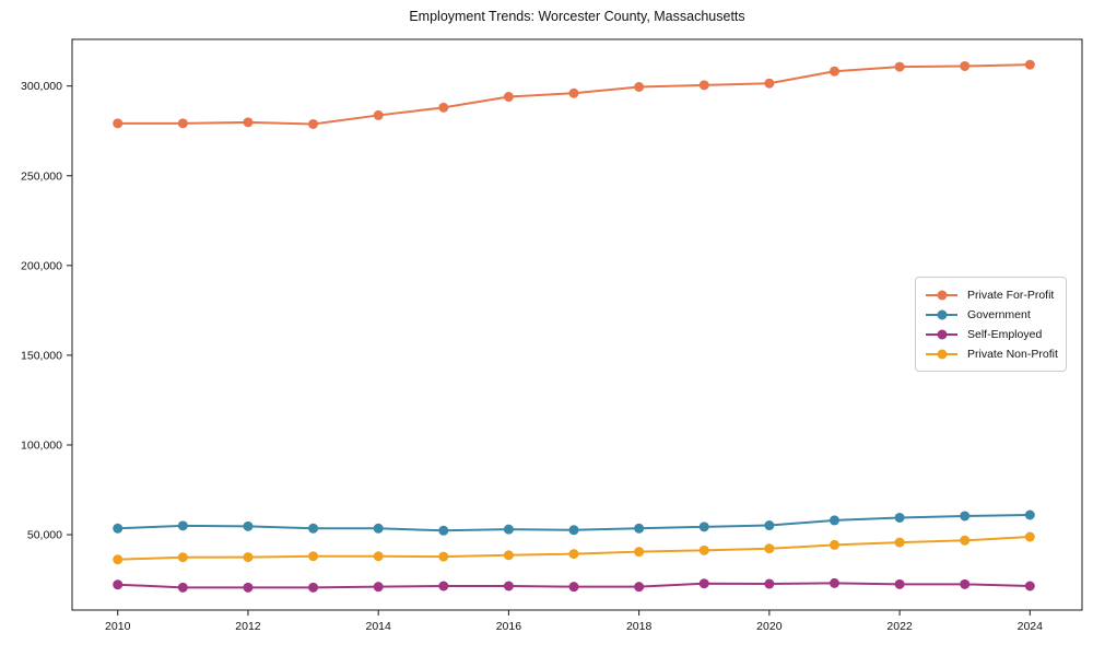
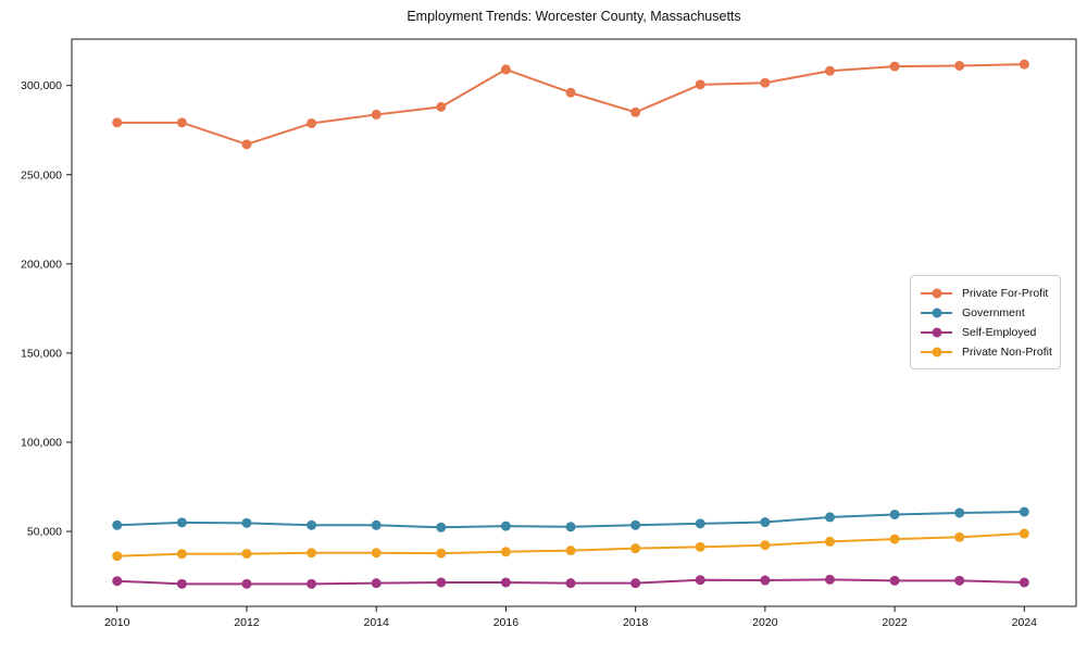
Private For-Profit/2012: 280000 -> 267000
Private For-Profit/2016: 294000 -> 309000
Private For-Profit/2018: 300000 -> 285000
